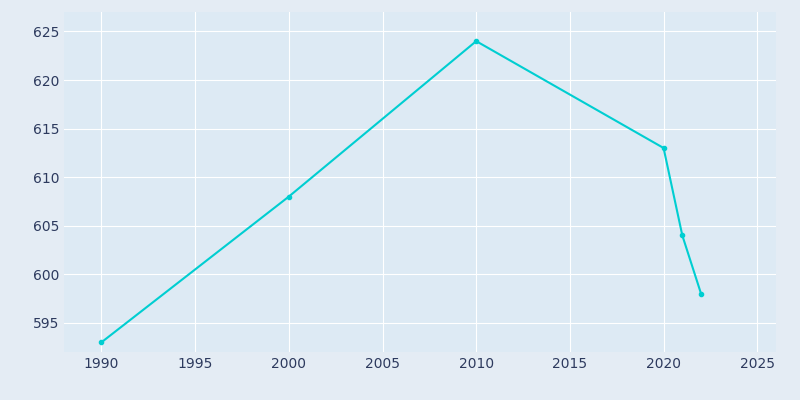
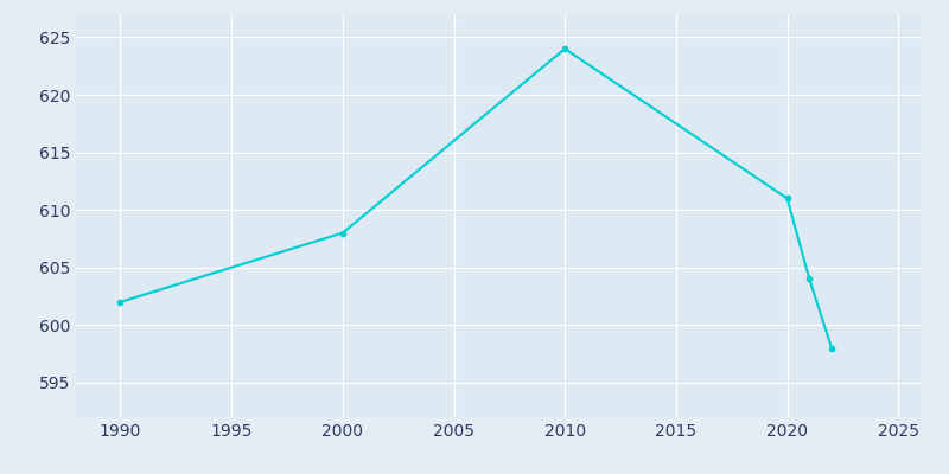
1990: 593 -> 602
2020: 613 -> 611
